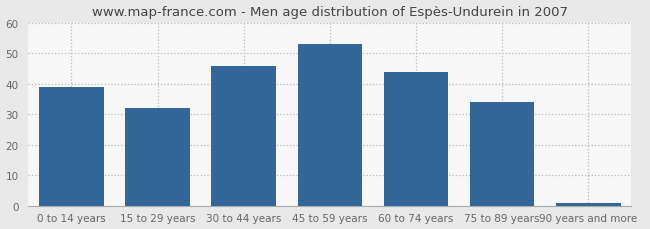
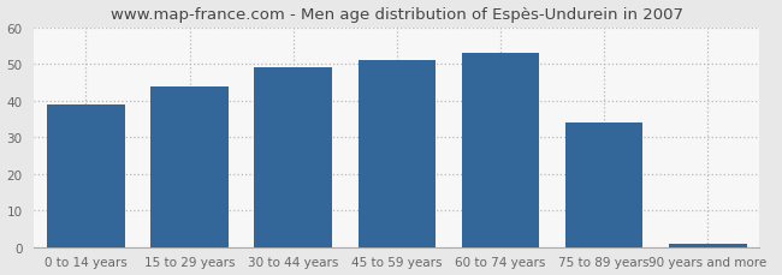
15 to 29 years: 32 -> 44
30 to 44 years: 46 -> 49
45 to 59 years: 53 -> 51
60 to 74 years: 44 -> 53
